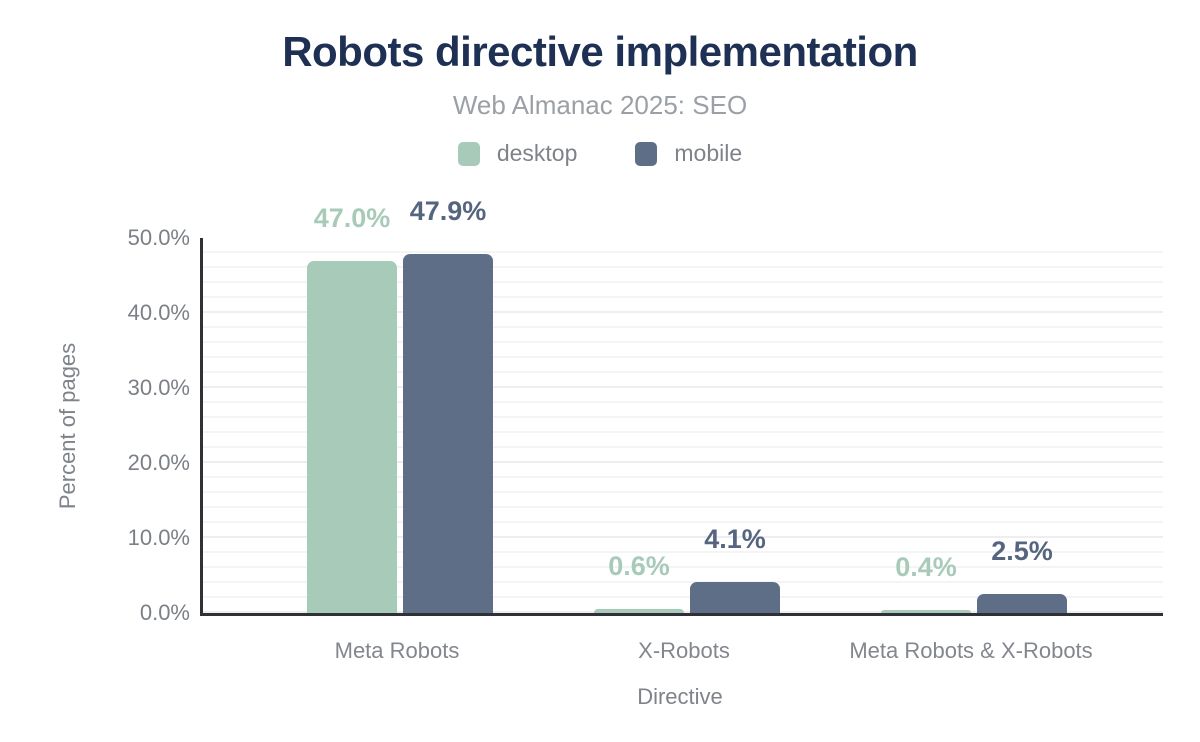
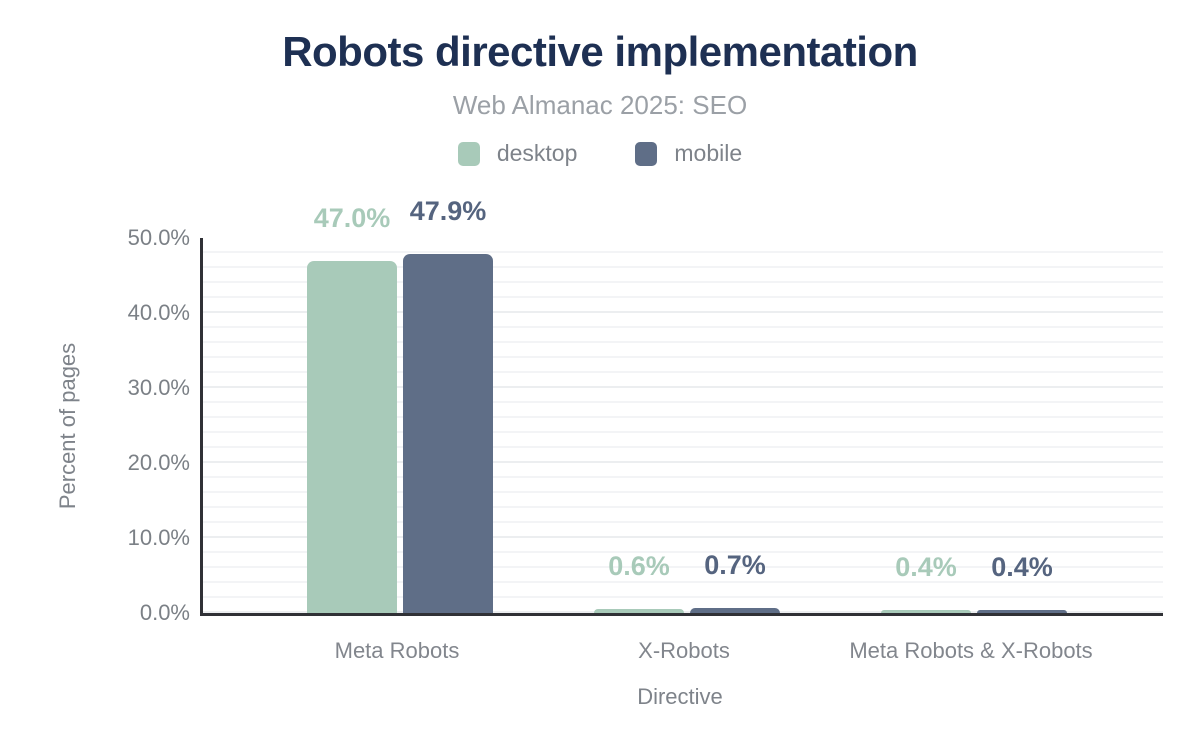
mobile/X-Robots: 4.1% -> 0.7%
mobile/Meta Robots & X-Robots: 2.5% -> 0.4%
